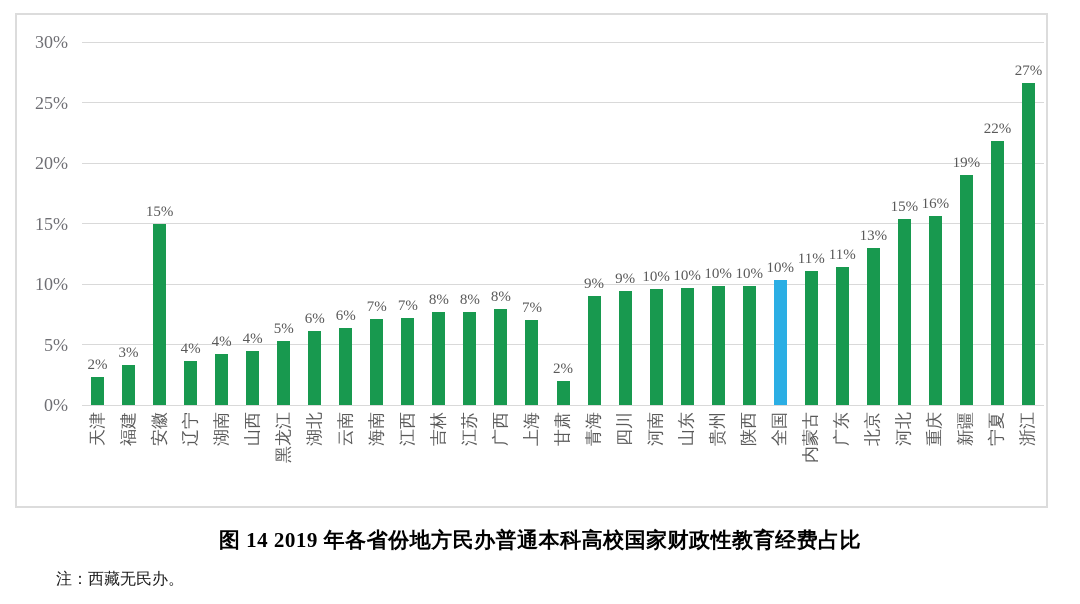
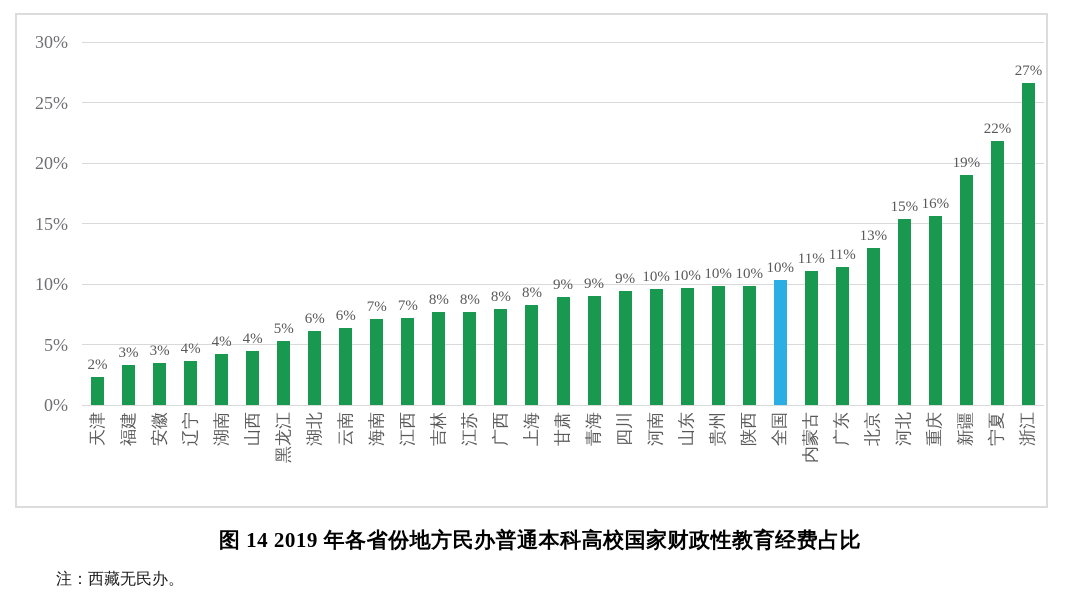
安徽: 15% -> 3%
上海: 7% -> 8%
甘肃: 2% -> 9%
